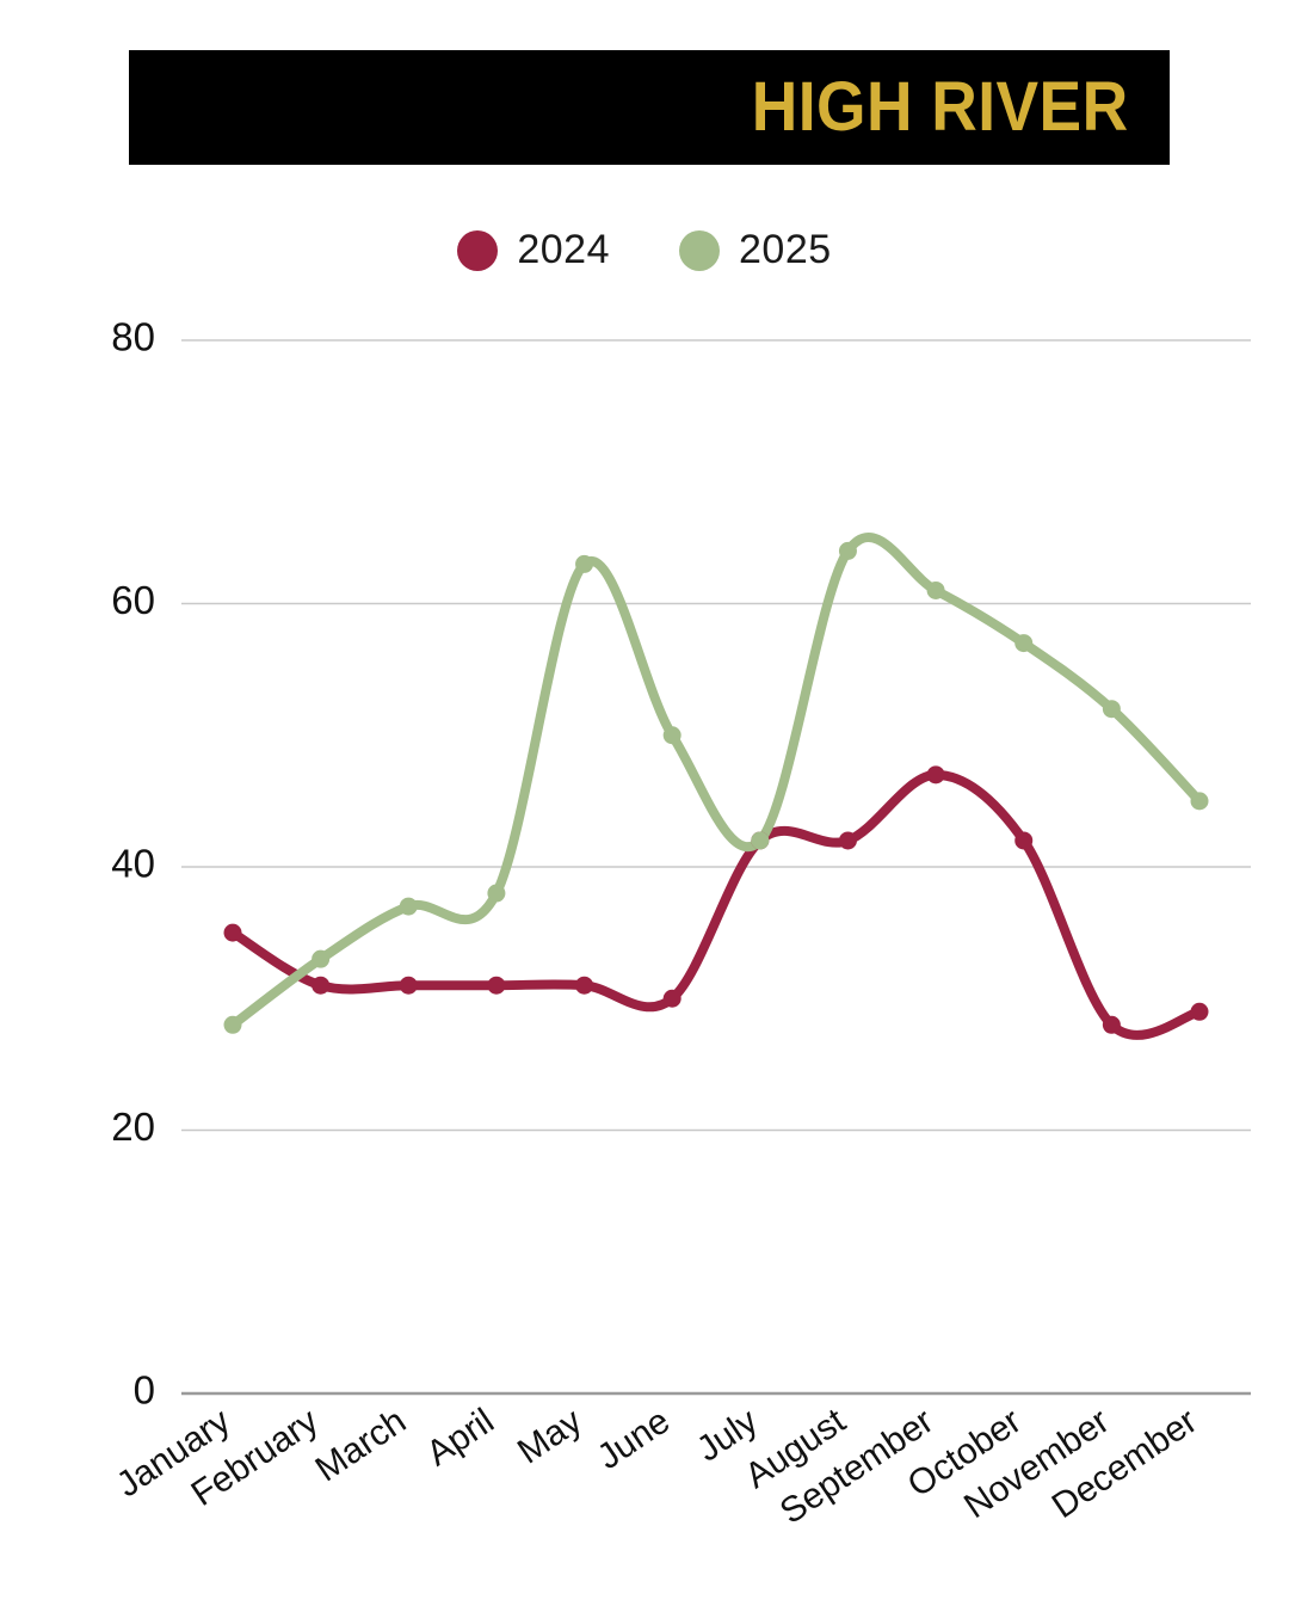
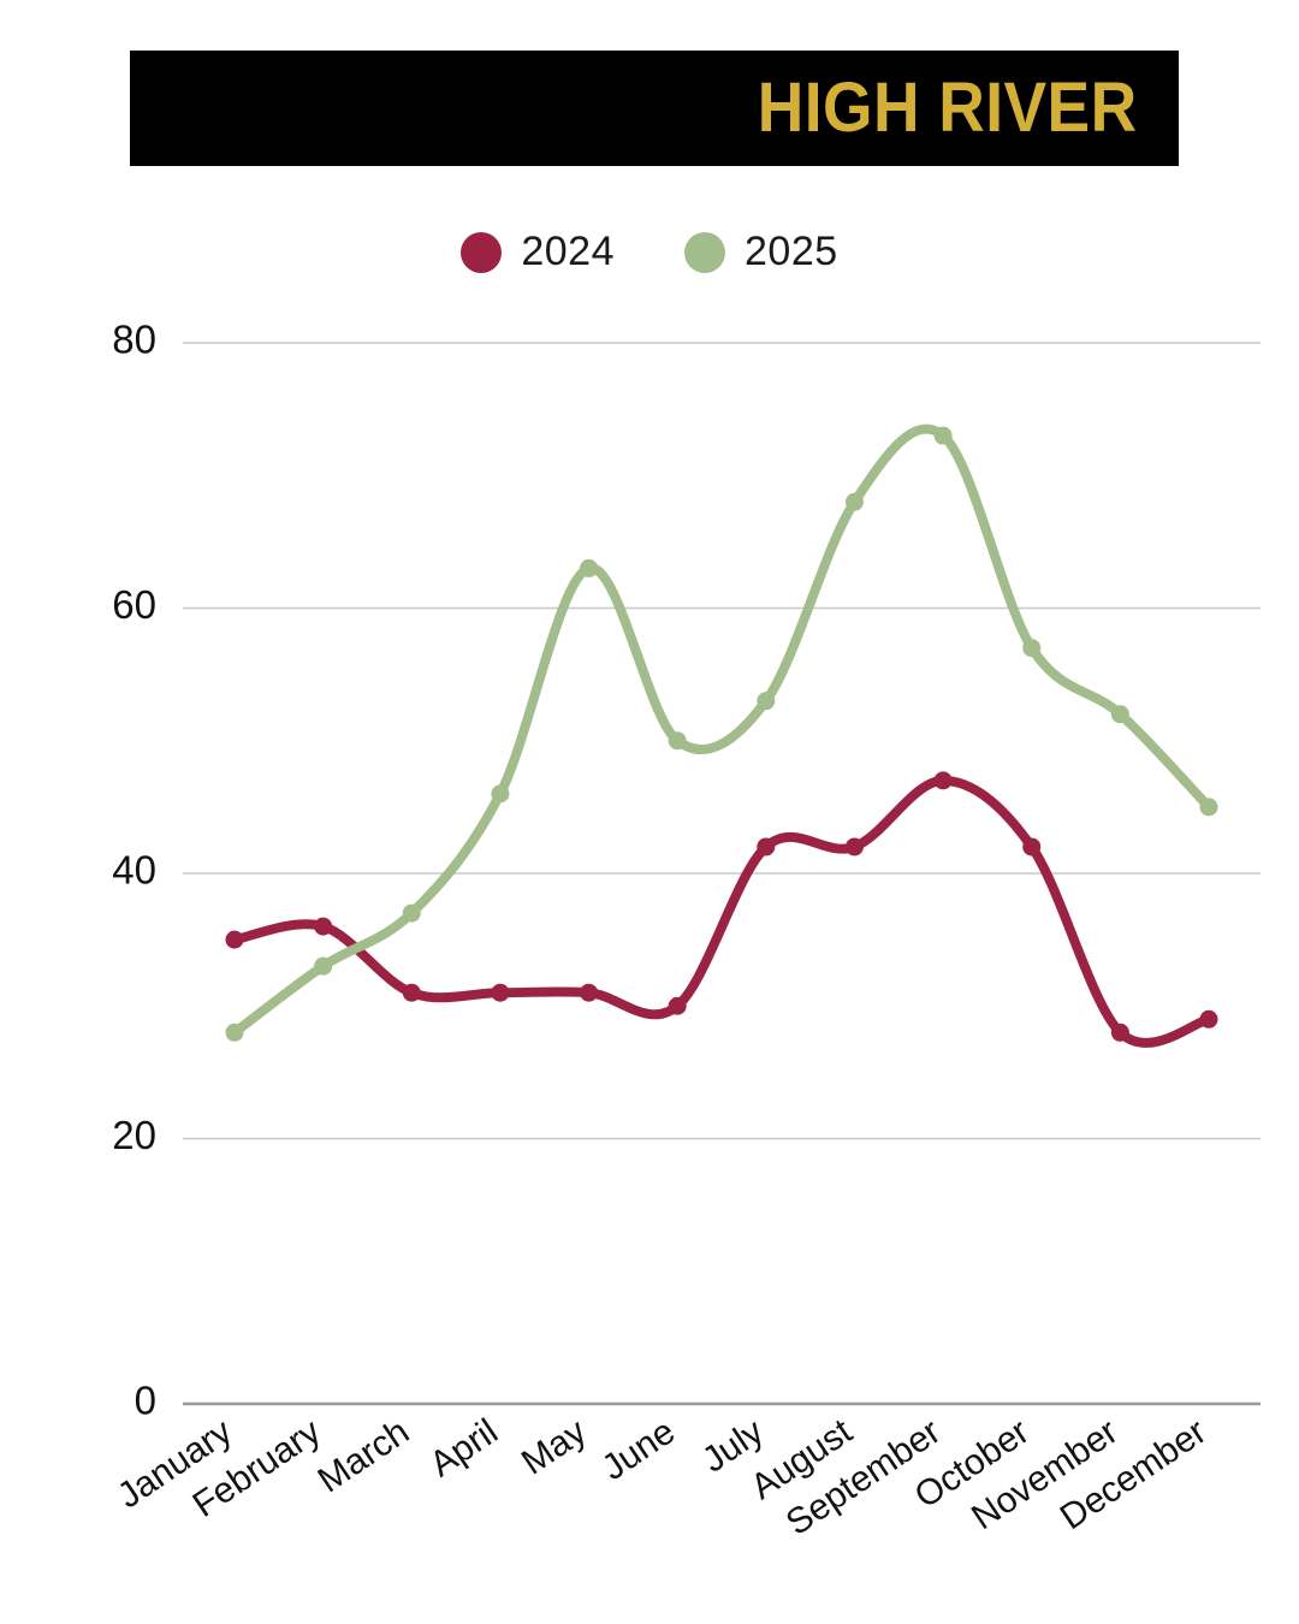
2024/February: 31 -> 36
2025/April: 38 -> 46
2025/July: 42 -> 53
2025/August: 64 -> 68
2025/September: 61 -> 73
